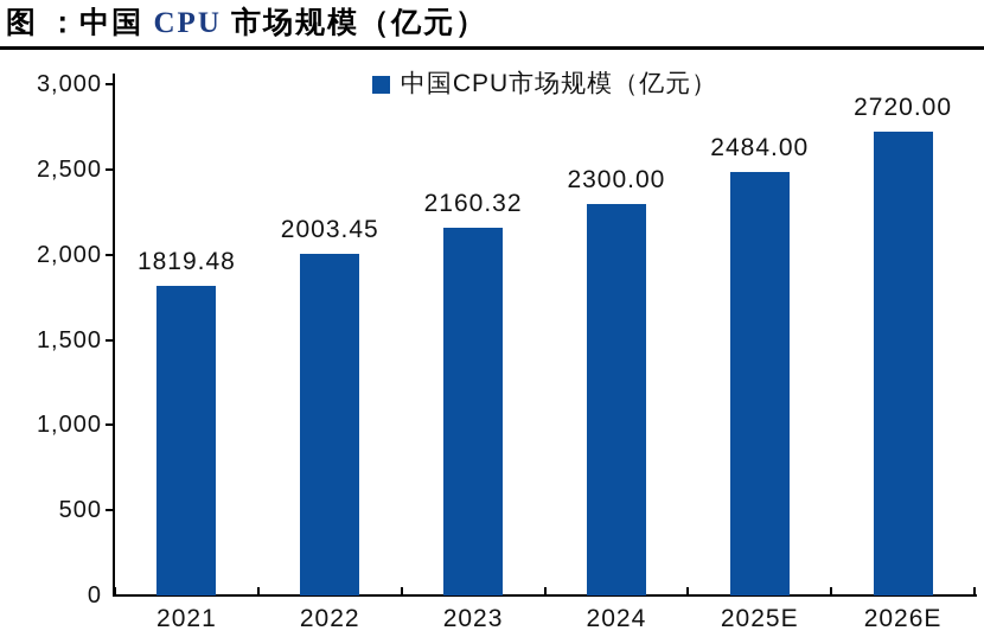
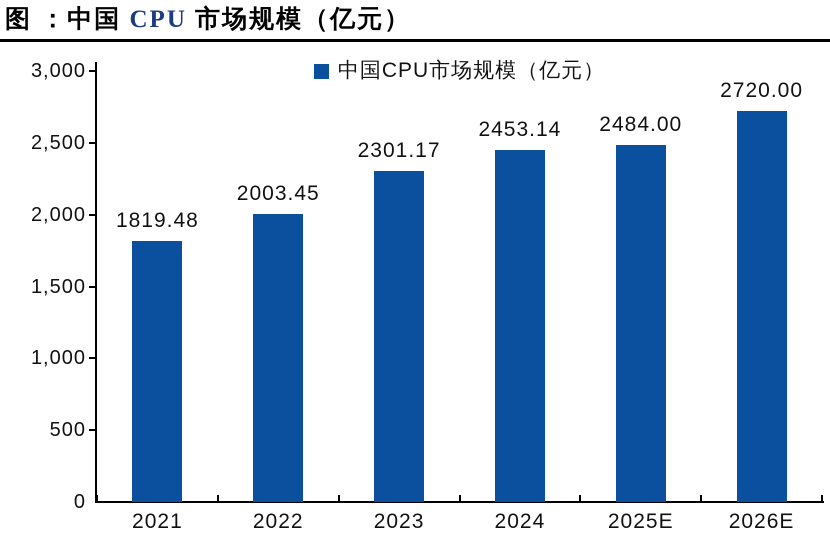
2023: 2160.32 -> 2301.17
2024: 2300.00 -> 2453.14
